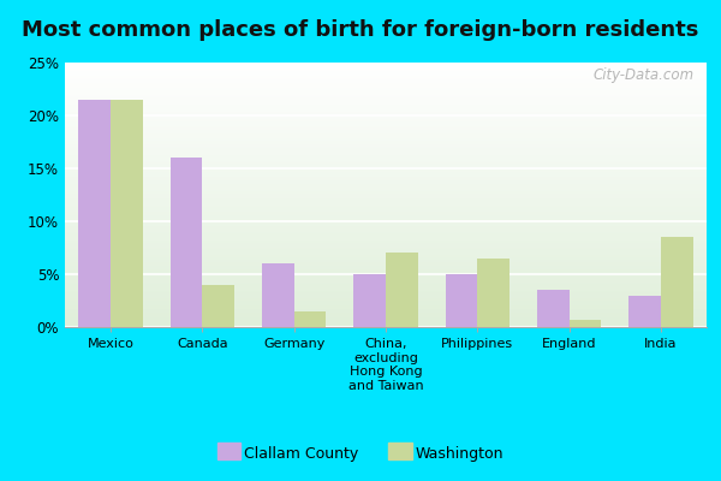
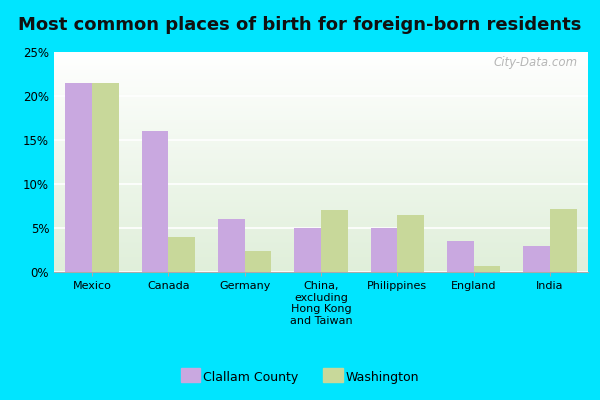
Washington/Germany: 1.5% -> 2.4%
Washington/India: 8.5% -> 7.2%
